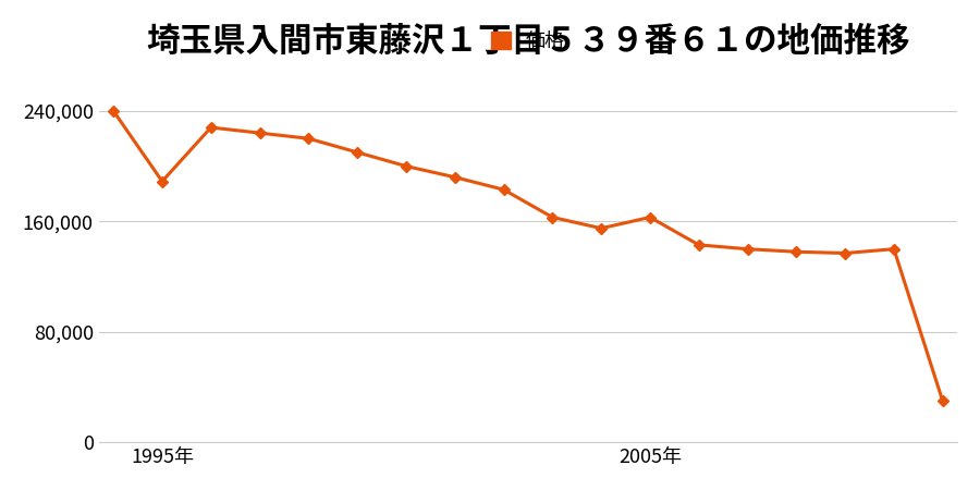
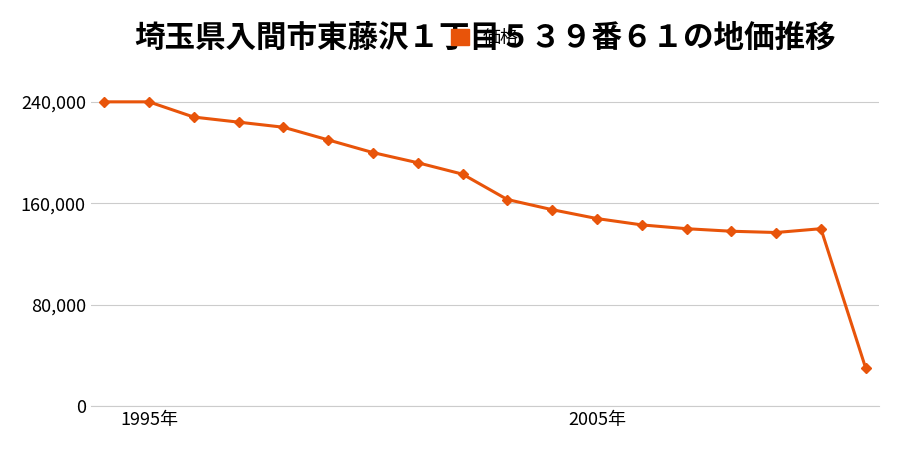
1995年: 189,000 -> 240,000
2005年: 163,000 -> 148,000
